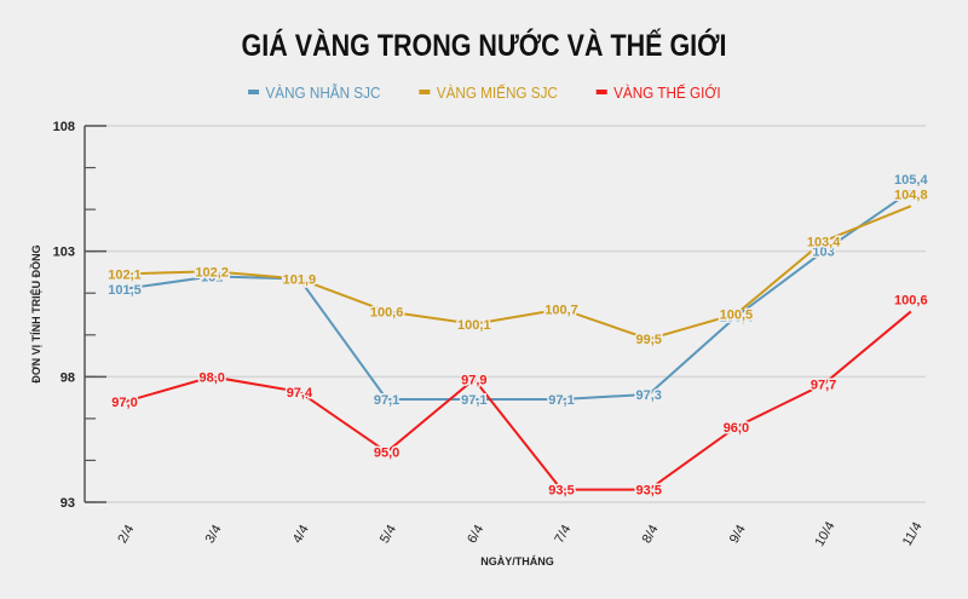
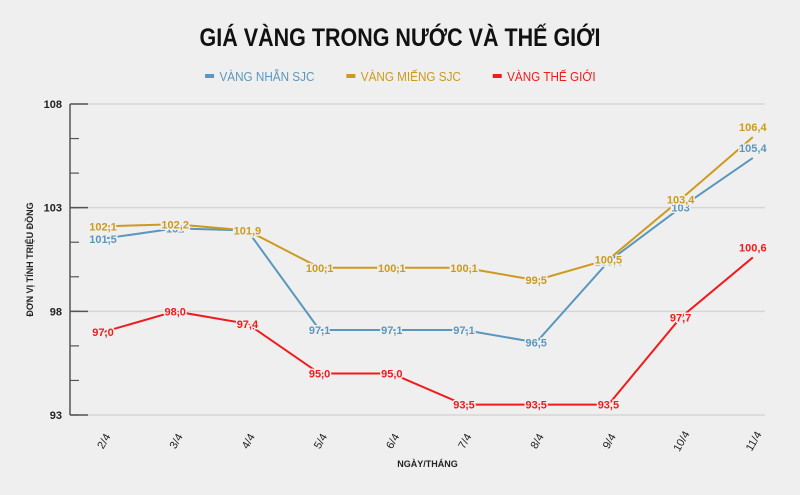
VÀNG MIẾNG SJC/5/4: 100,6 -> 100,1
VÀNG THẾ GIỚI/6/4: 97,9 -> 95,0
VÀNG MIẾNG SJC/7/4: 100,7 -> 100,1
VÀNG NHẪN SJC/8/4: 97,3 -> 96,5
VÀNG THẾ GIỚI/9/4: 96,0 -> 93,5
VÀNG MIẾNG SJC/11/4: 104,8 -> 106,4
